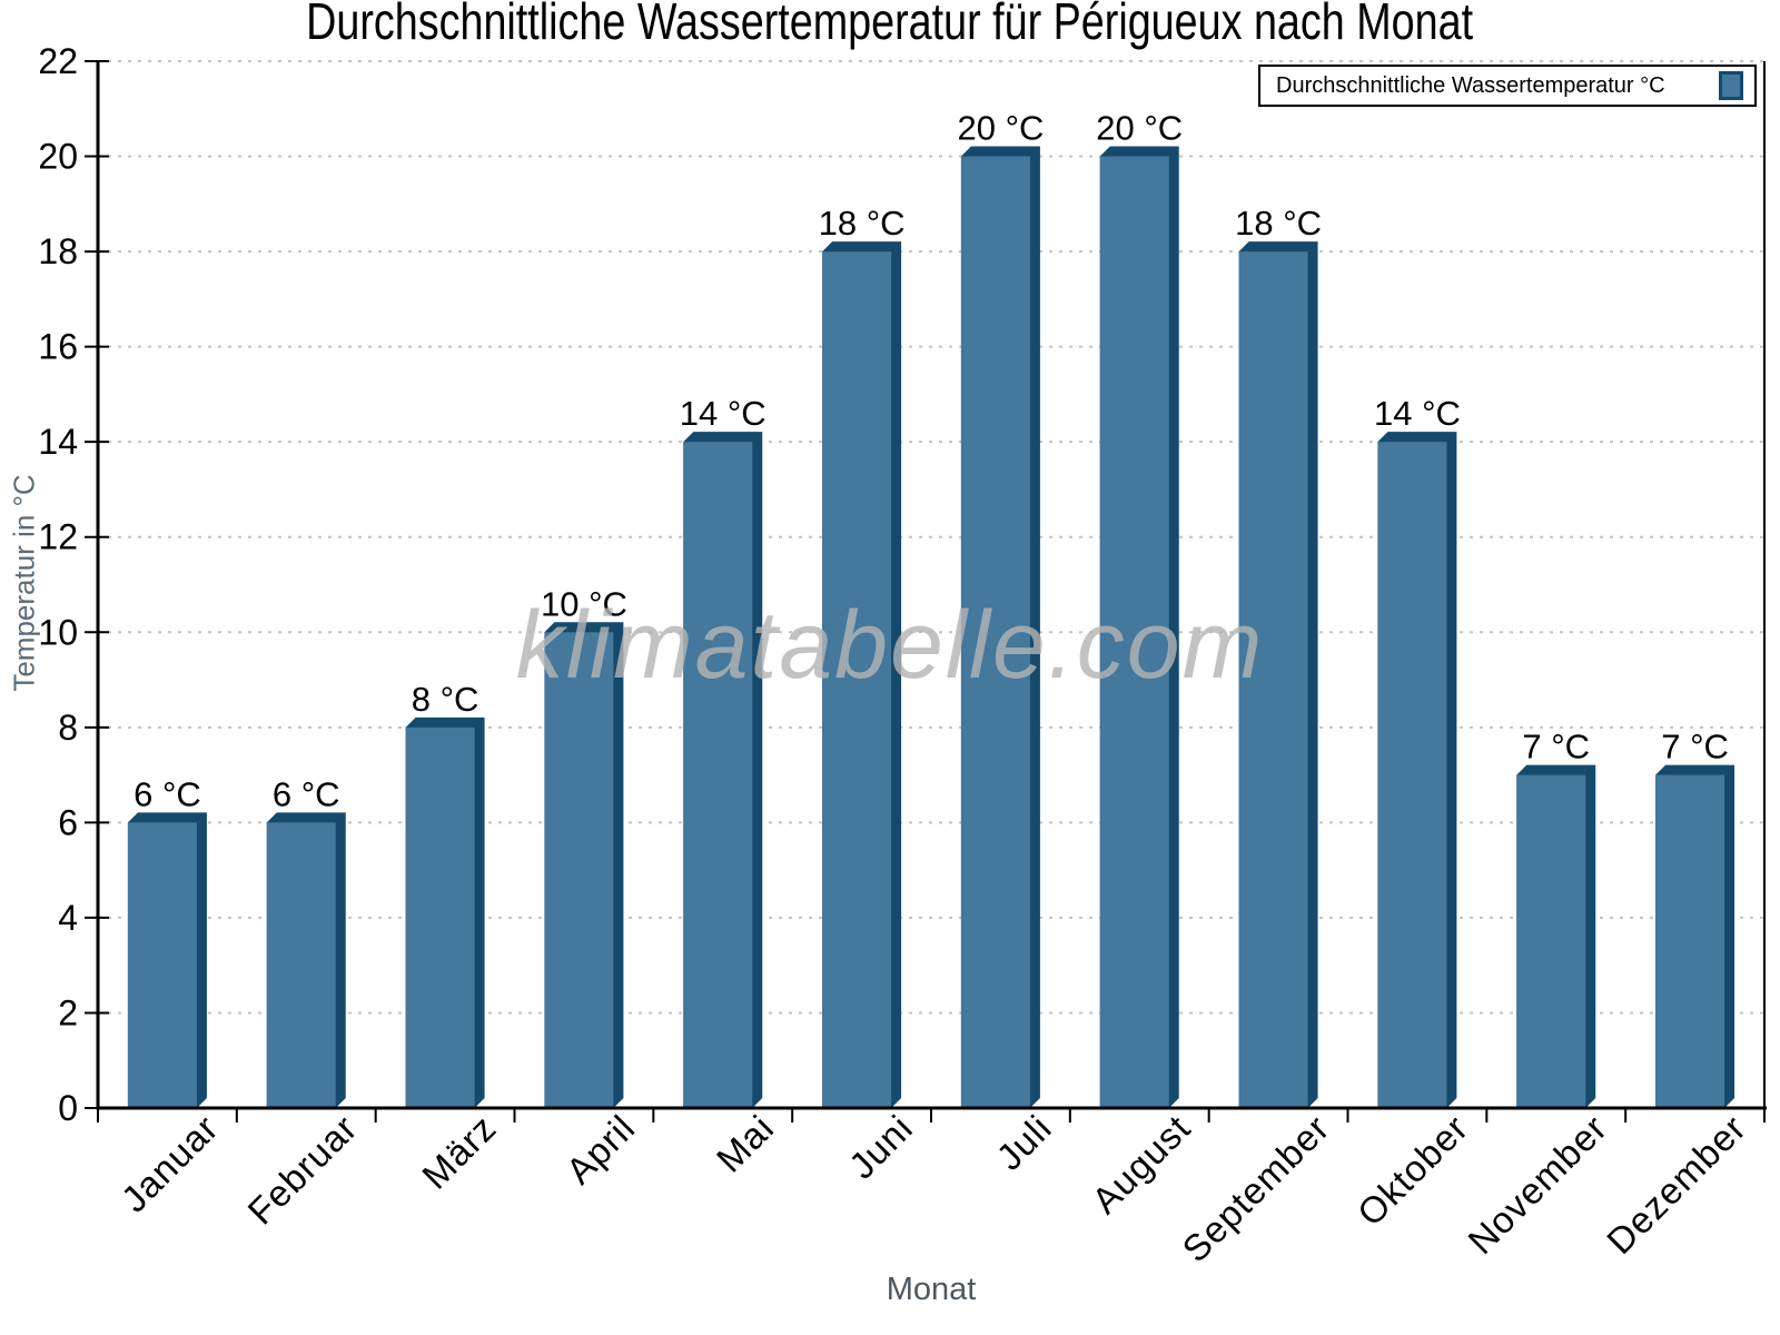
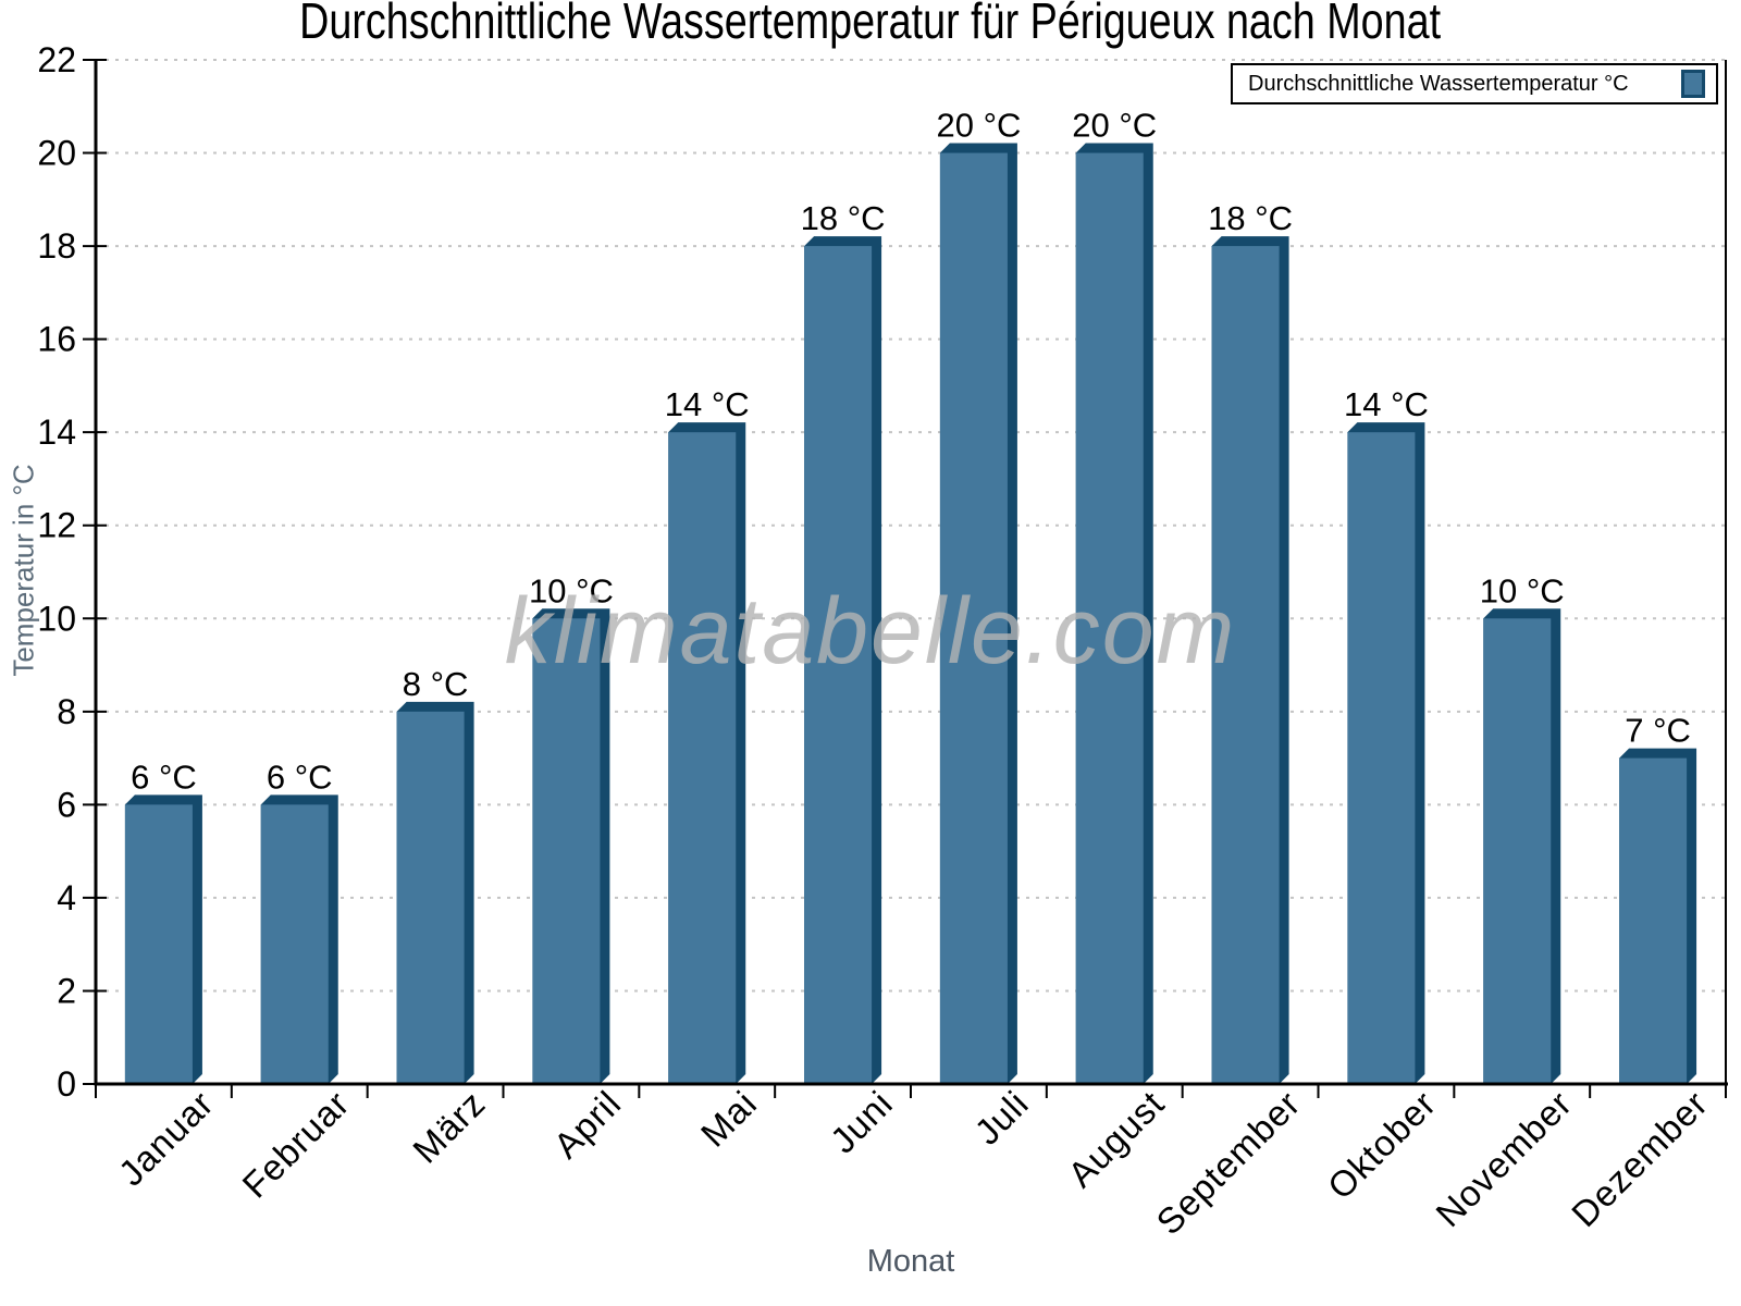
November: 7 -> 10
